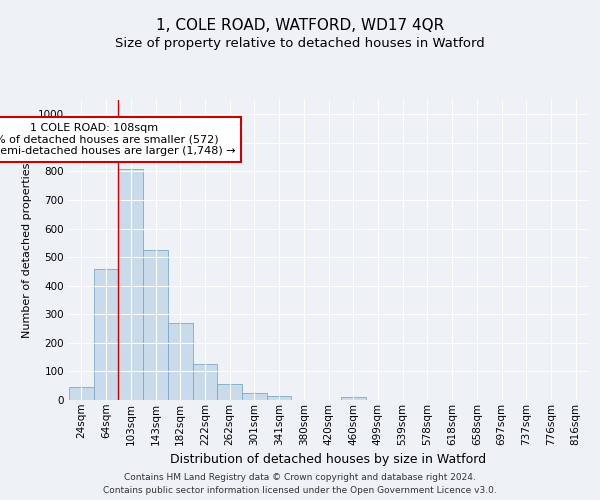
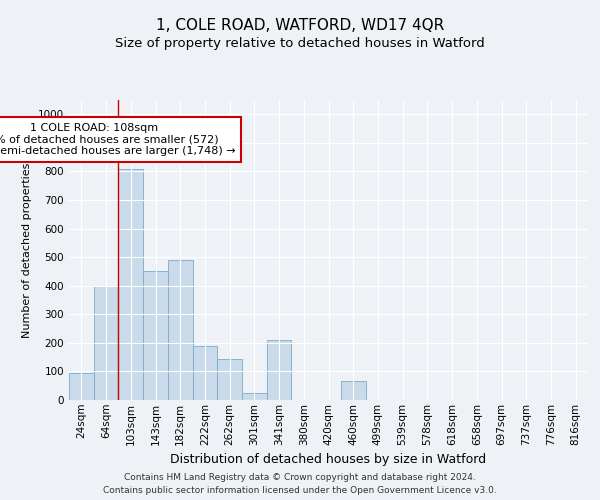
24sqm: 47 -> 95
64sqm: 460 -> 400
143sqm: 525 -> 450
182sqm: 270 -> 490
222sqm: 125 -> 190
262sqm: 57 -> 145
341sqm: 15 -> 210
460sqm: 10 -> 65
